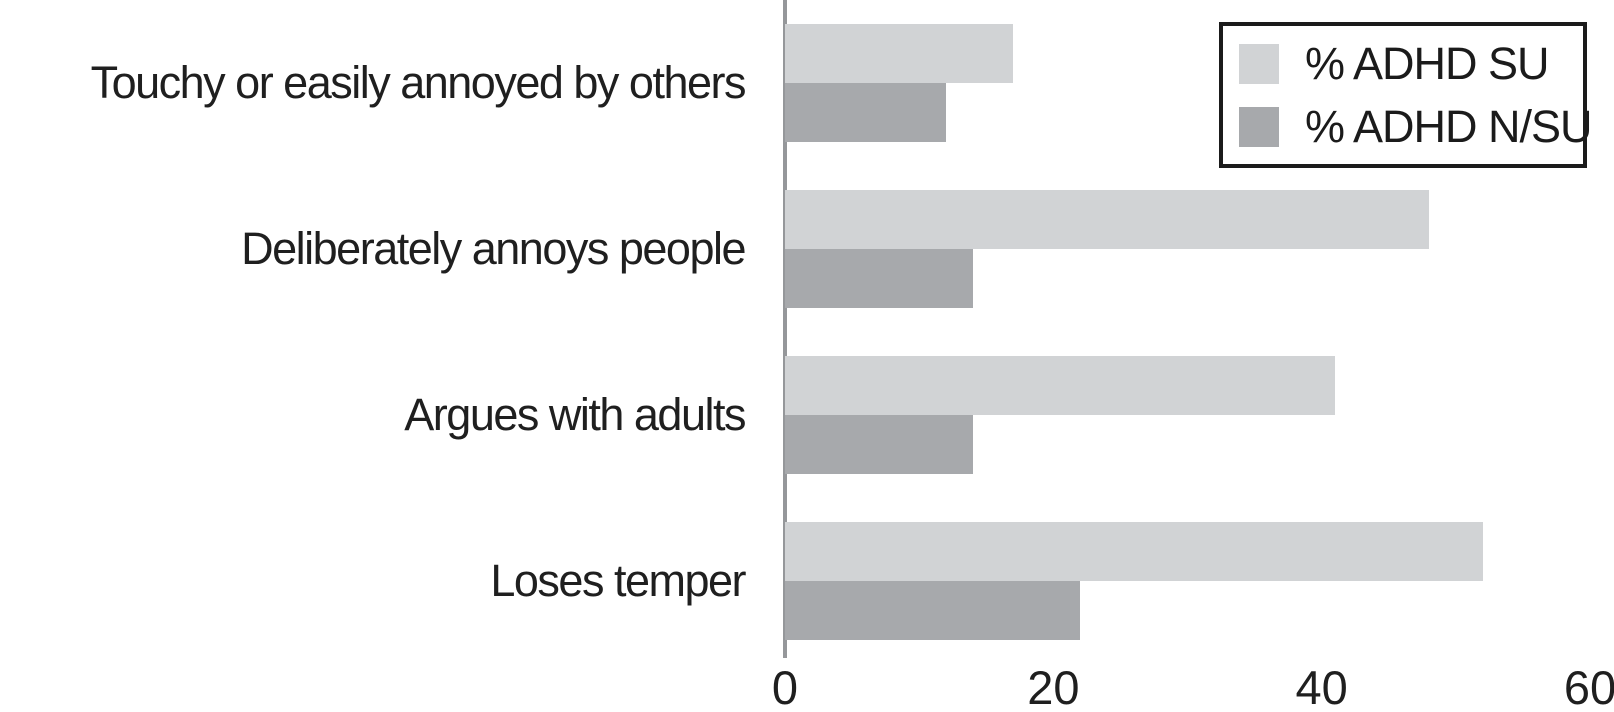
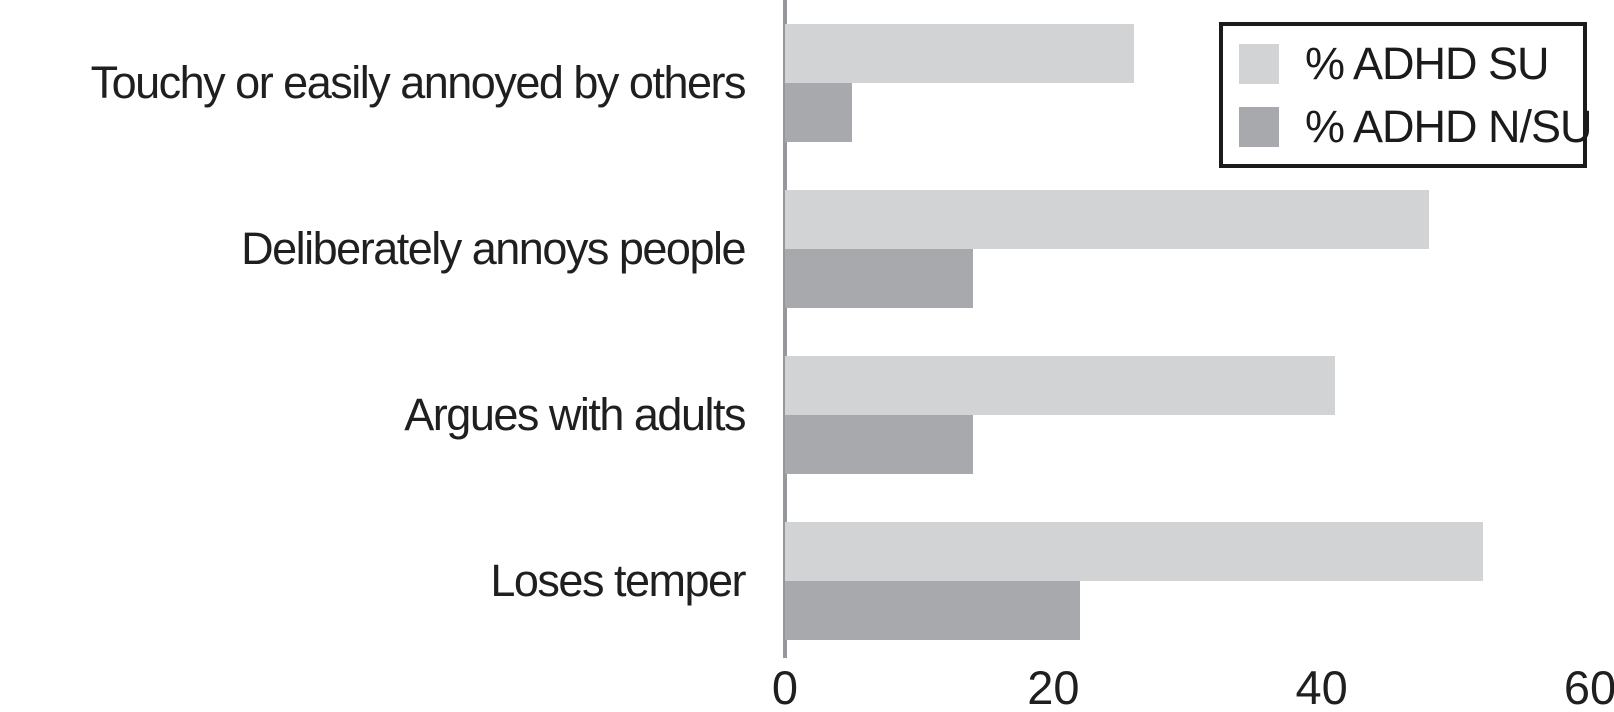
% ADHD SU/Touchy or easily annoyed by others: 17 -> 26
% ADHD N/SU/Touchy or easily annoyed by others: 12 -> 5
